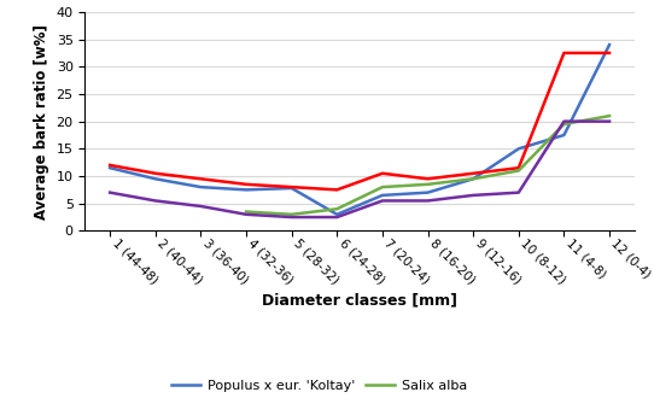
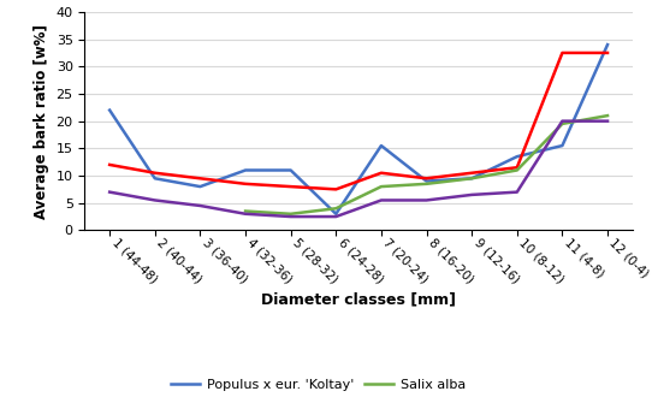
Populus x eur. 'Koltay'/1 (44-48): 11.5 -> 22.0
Populus x eur. 'Koltay'/4 (32-36): 7.5 -> 11.0
Populus x eur. 'Koltay'/5 (28-32): 7.8 -> 11.0
Populus x eur. 'Koltay'/7 (20-24): 6.5 -> 15.5
Populus x eur. 'Koltay'/8 (16-20): 7.0 -> 9.0
Populus x eur. 'Koltay'/10 (8-12): 15.0 -> 13.5
Populus x eur. 'Koltay'/11 (4-8): 17.5 -> 15.5
